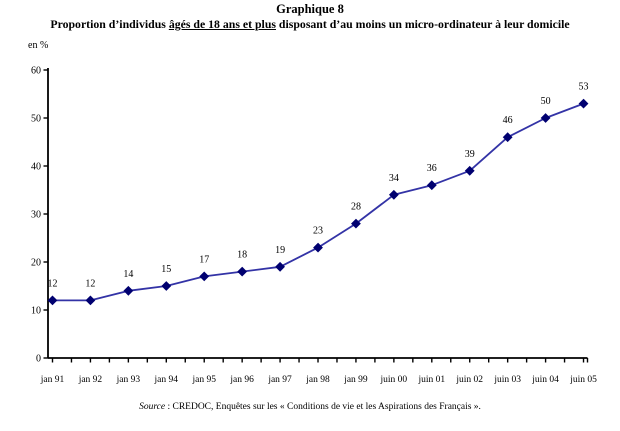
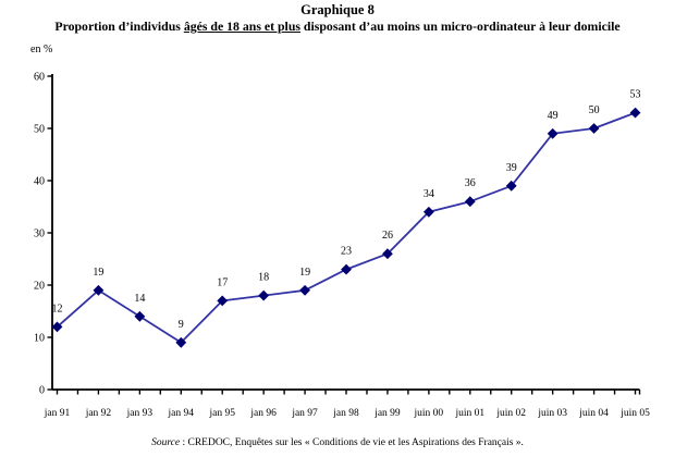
jan 92: 12 -> 19
jan 94: 15 -> 9
jan 99: 28 -> 26
juin 03: 46 -> 49
